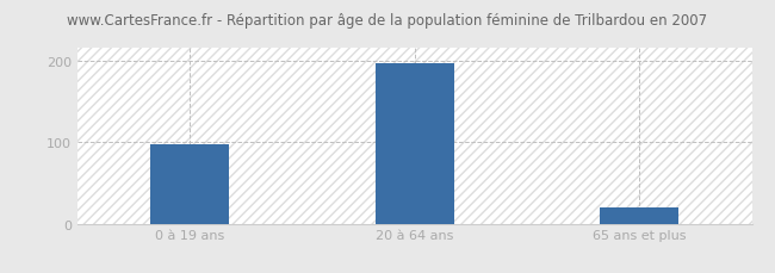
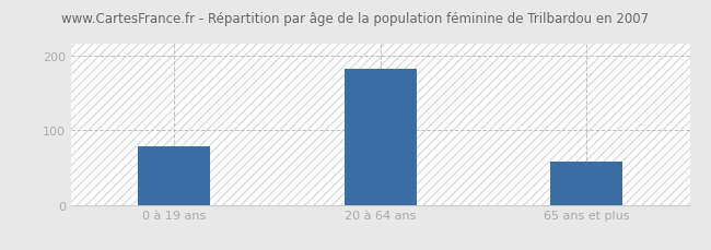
0 à 19 ans: 97 -> 78
20 à 64 ans: 196 -> 182
65 ans et plus: 20 -> 58
